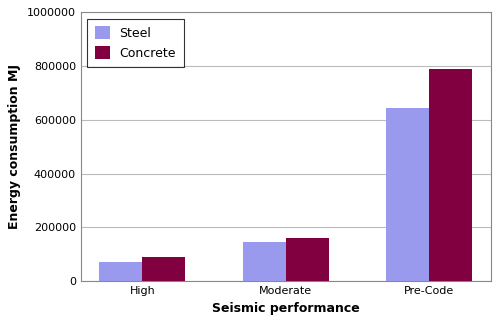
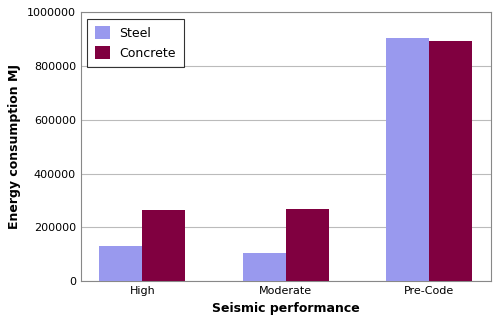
Steel/High: 70000 -> 130000
Concrete/High: 90000 -> 265000
Steel/Moderate: 145000 -> 105000
Concrete/Moderate: 162000 -> 270000
Steel/Pre-Code: 645000 -> 905000
Concrete/Pre-Code: 790000 -> 895000
